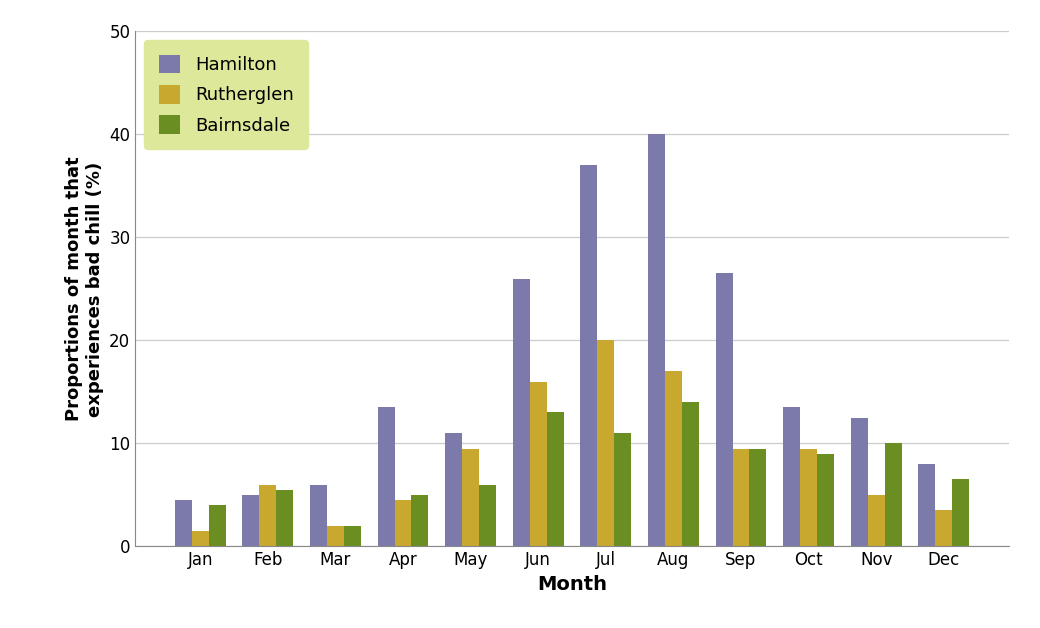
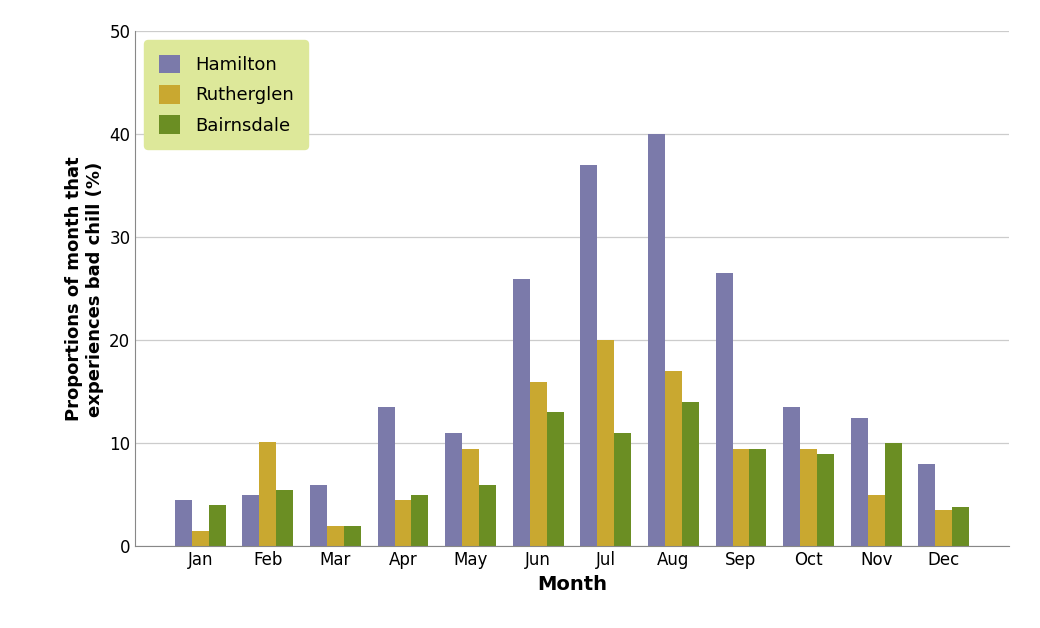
Rutherglen/Feb: 6.0 -> 10.1
Bairnsdale/Dec: 6.5 -> 3.8
